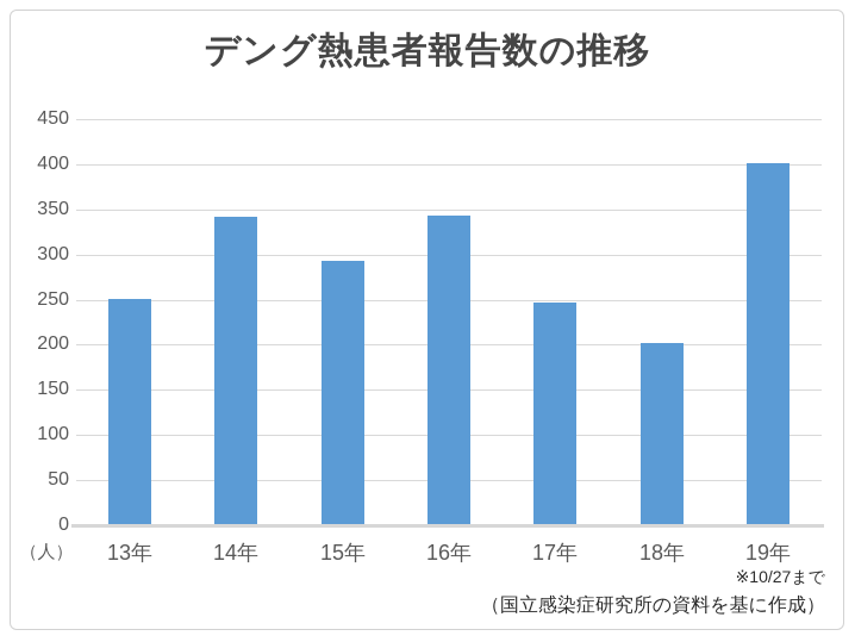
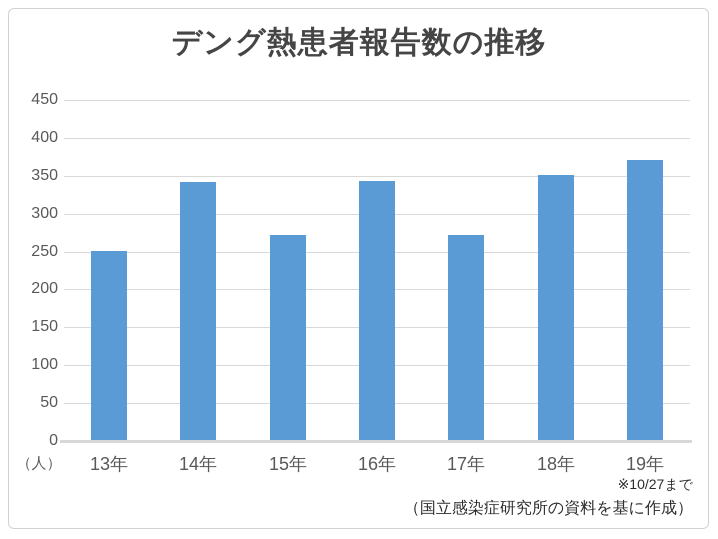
15年: 290 -> 270
17年: 240 -> 270
18年: 200 -> 350
19年: 400 -> 370
